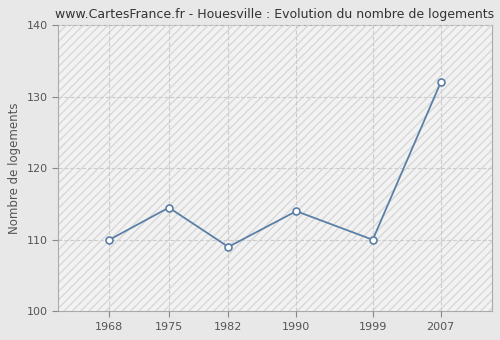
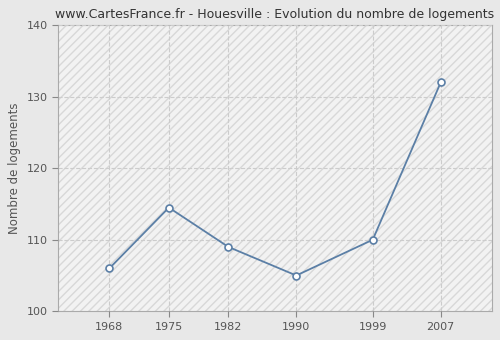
1968: 110.0 -> 106.0
1990: 114.0 -> 105.0
